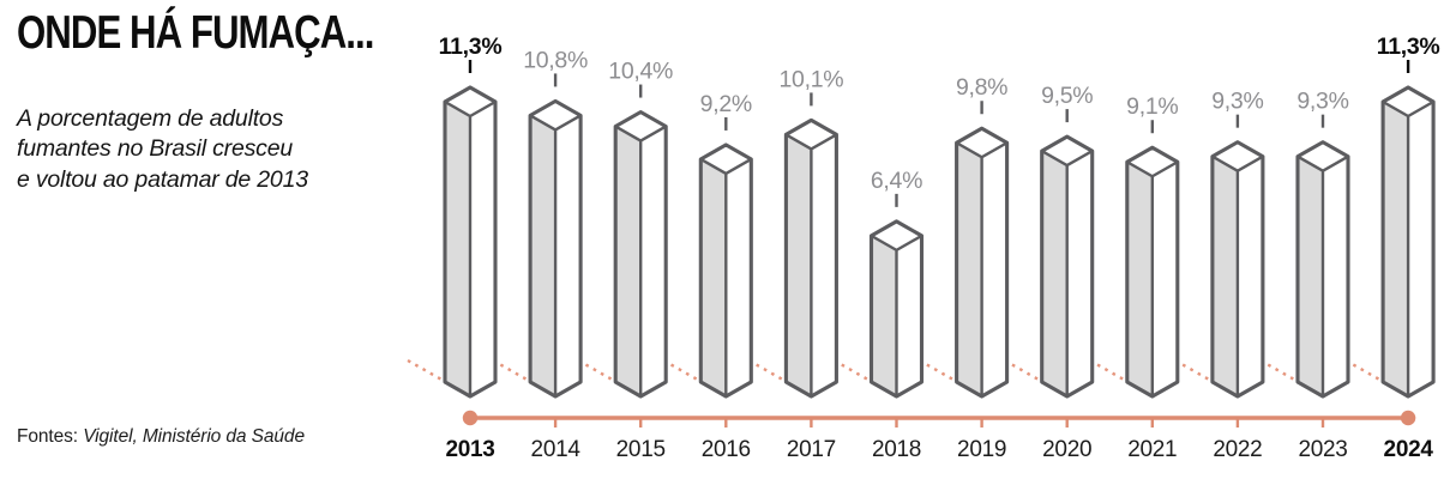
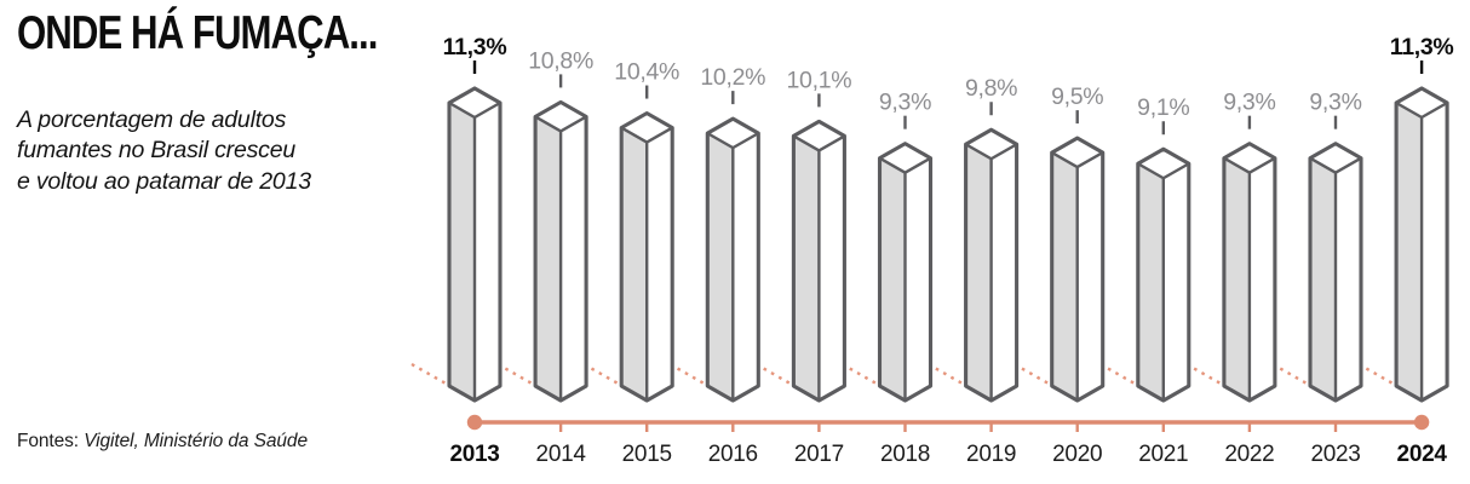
2016: 9,2% -> 10,2%
2018: 6,4% -> 9,3%
